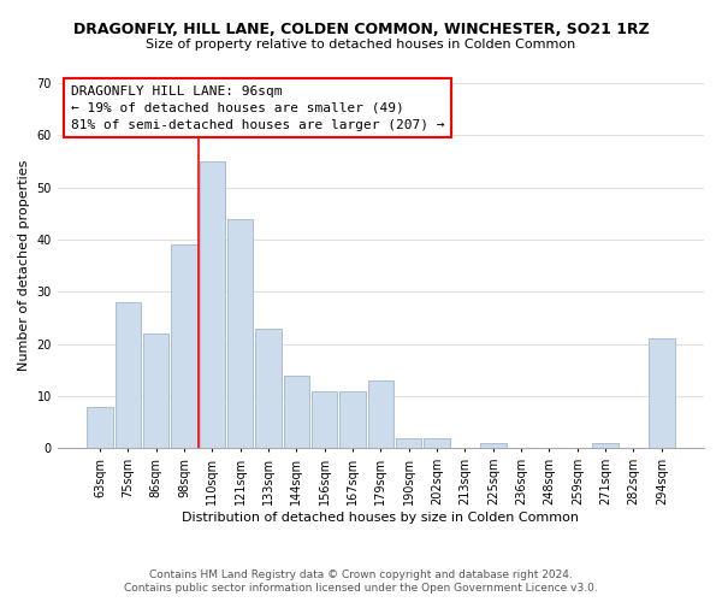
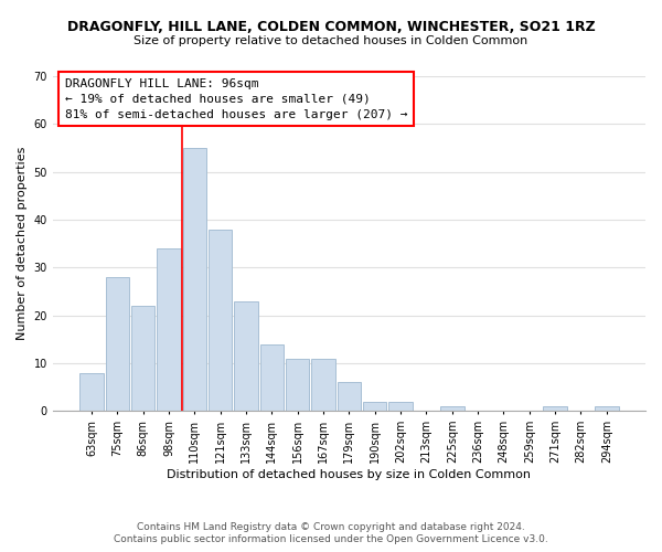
98sqm: 39 -> 34
121sqm: 44 -> 38
179sqm: 13 -> 6
294sqm: 21 -> 1
